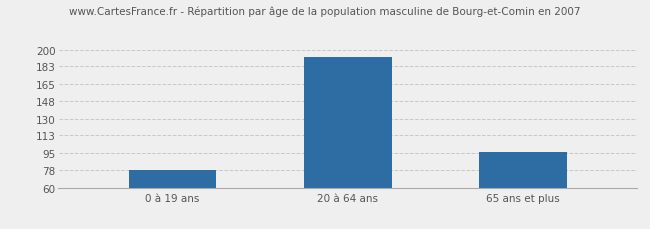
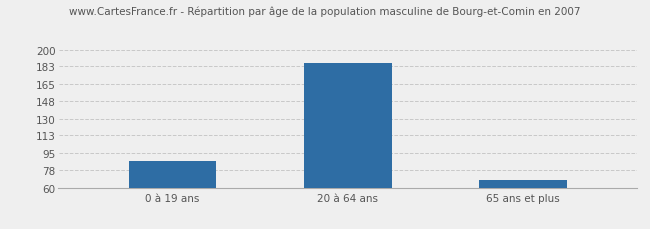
0 à 19 ans: 78 -> 87
20 à 64 ans: 192 -> 186
65 ans et plus: 96 -> 68
